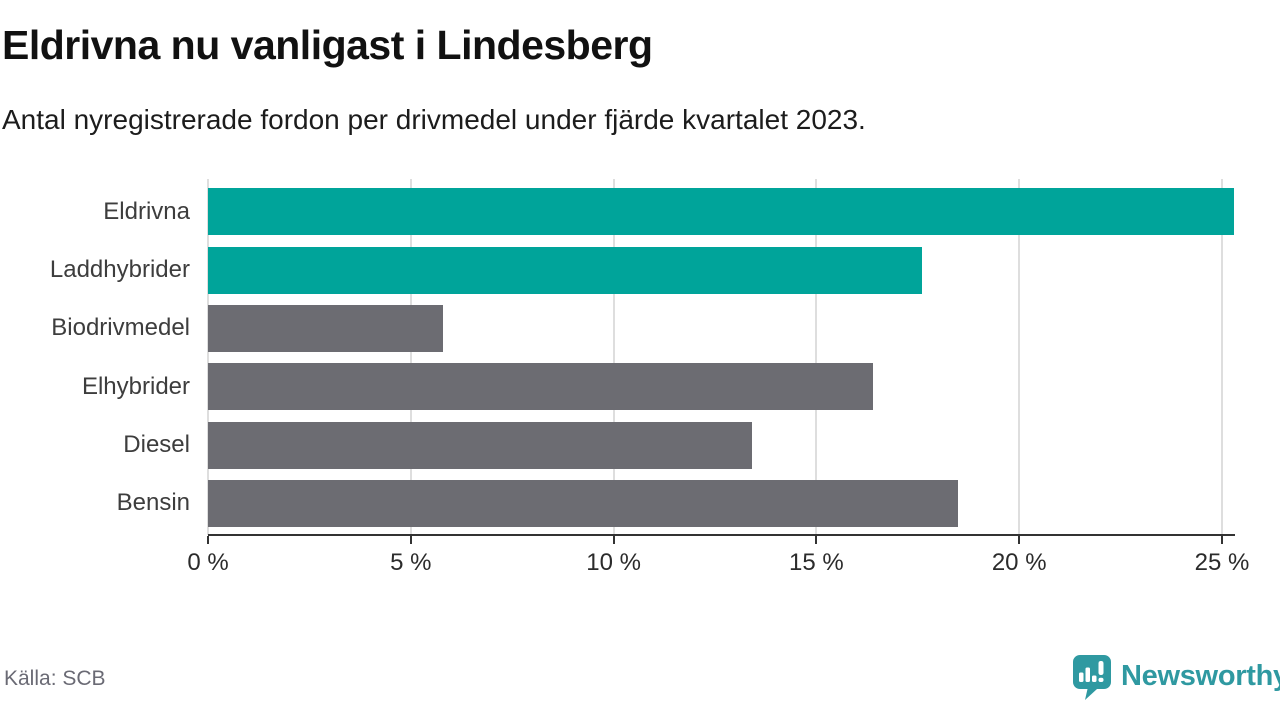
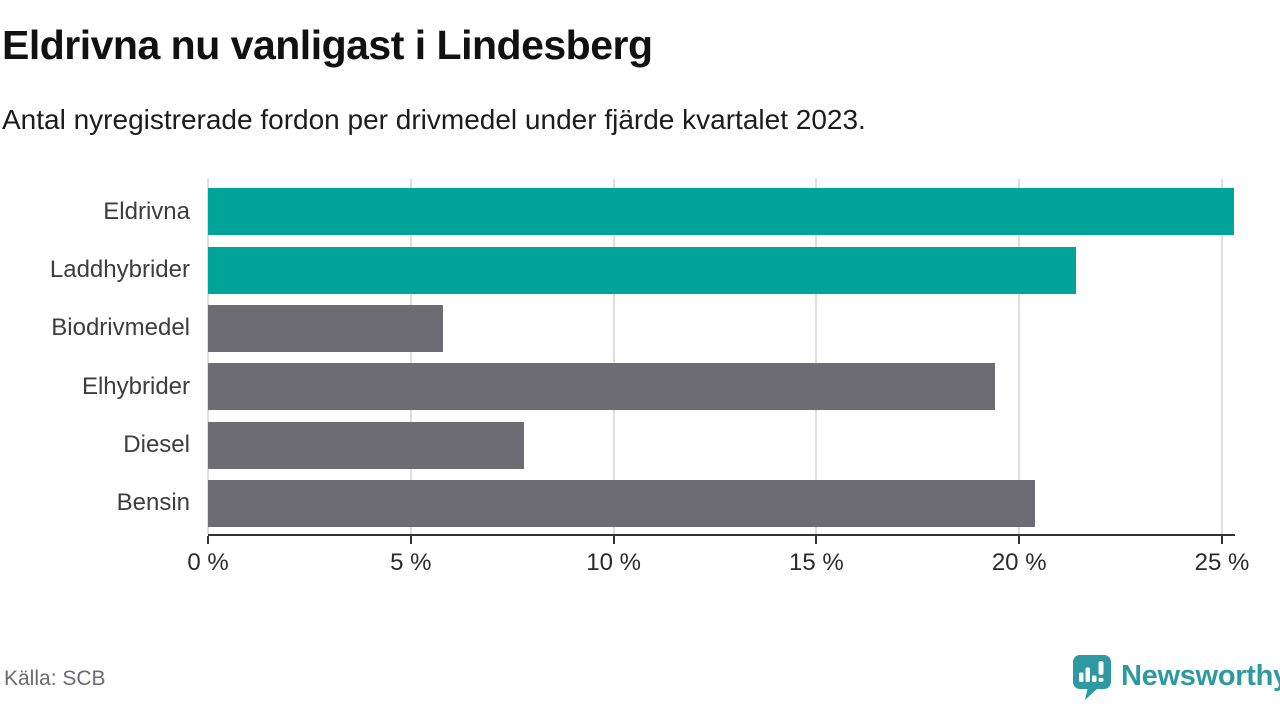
Laddhybrider: 17.6% -> 21.4%
Elhybrider: 16.4% -> 19.4%
Diesel: 13.4% -> 7.8%
Bensin: 18.5% -> 20.4%
